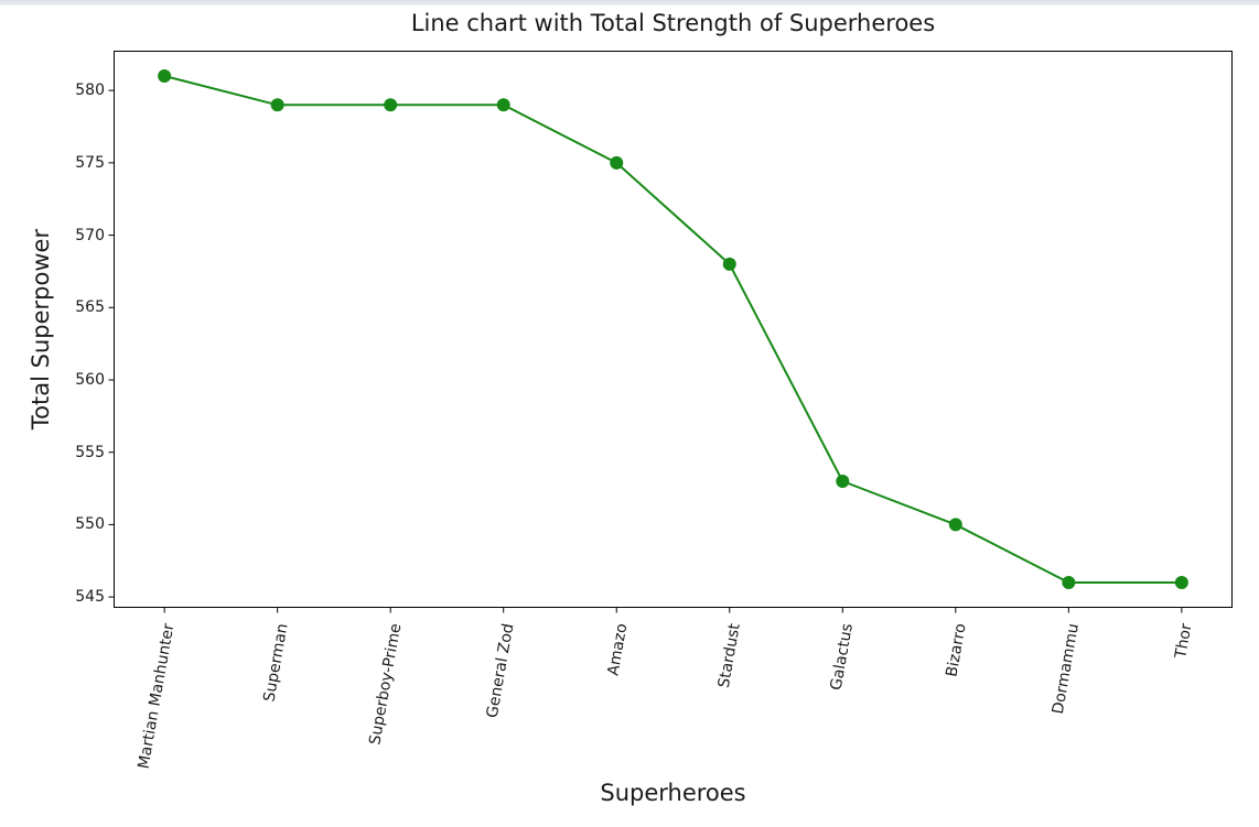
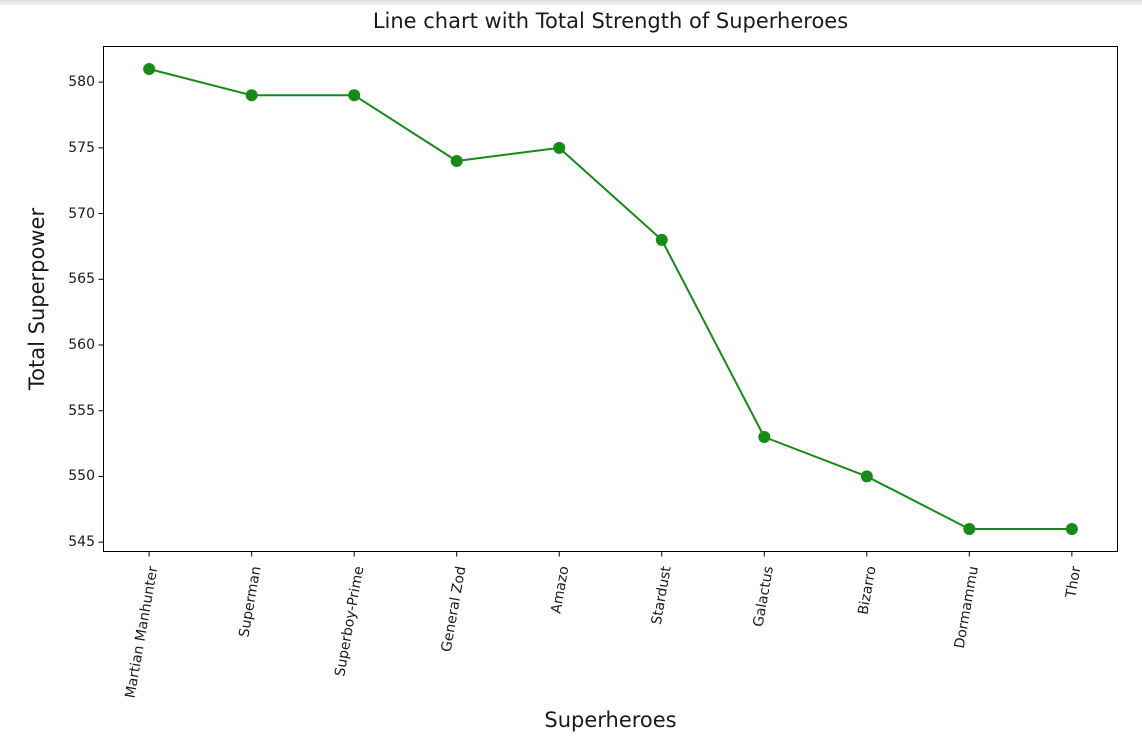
General Zod: 579 -> 574
